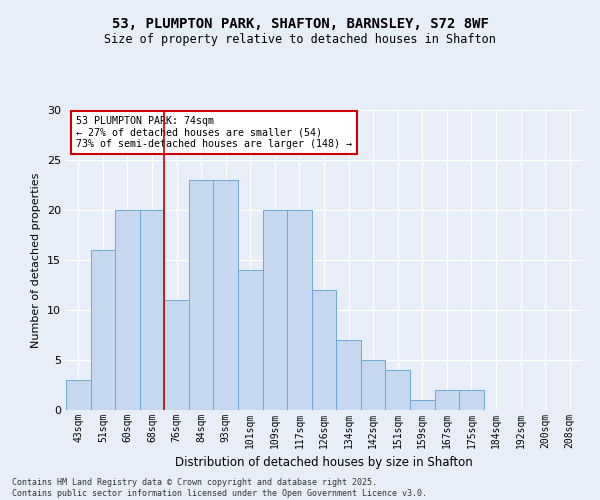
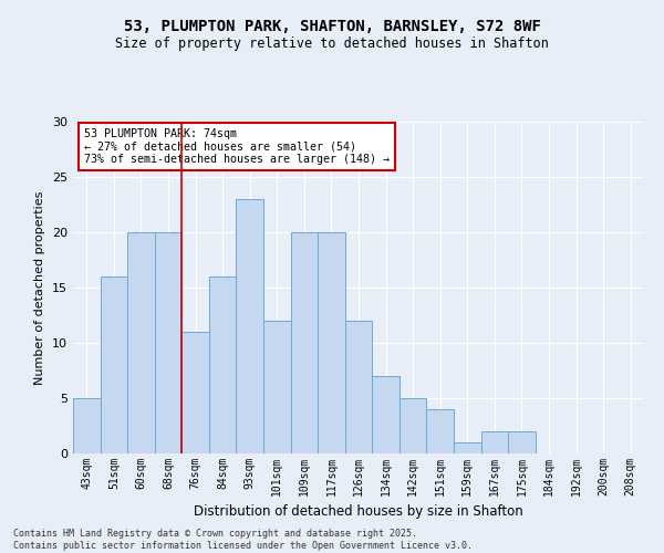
43sqm: 3 -> 5
84sqm: 23 -> 16
101sqm: 14 -> 12
